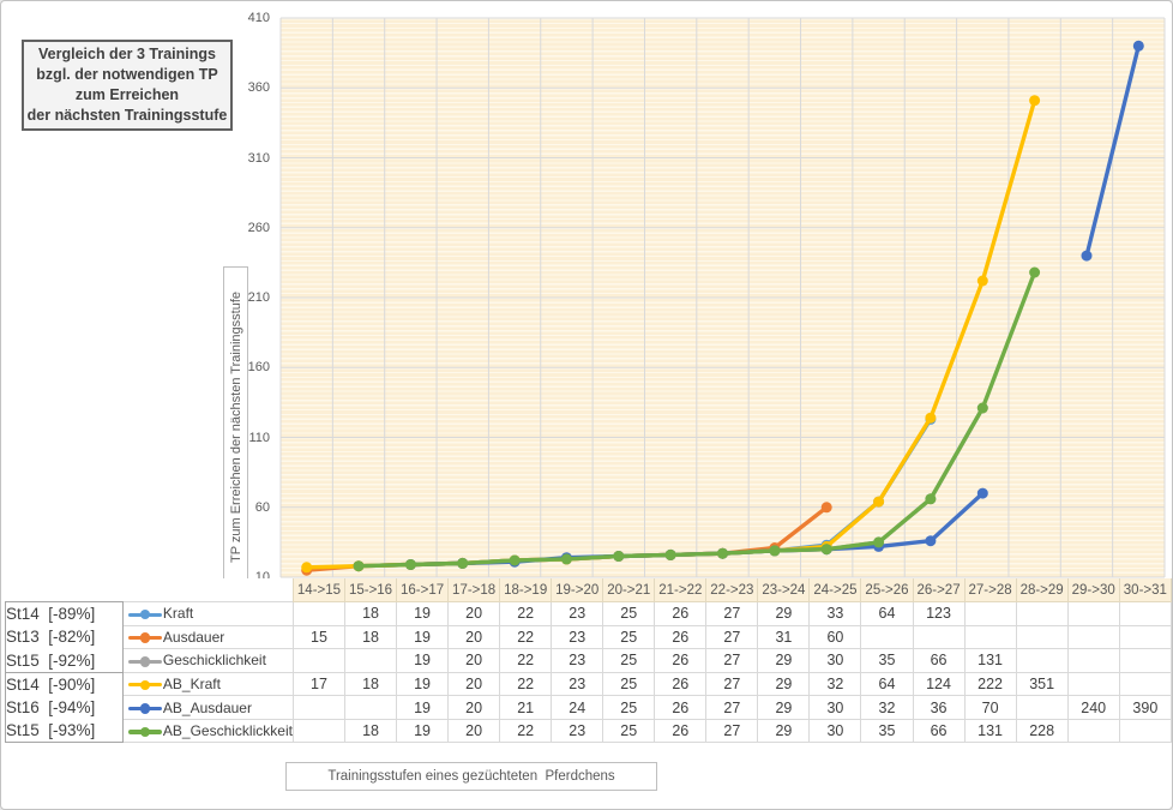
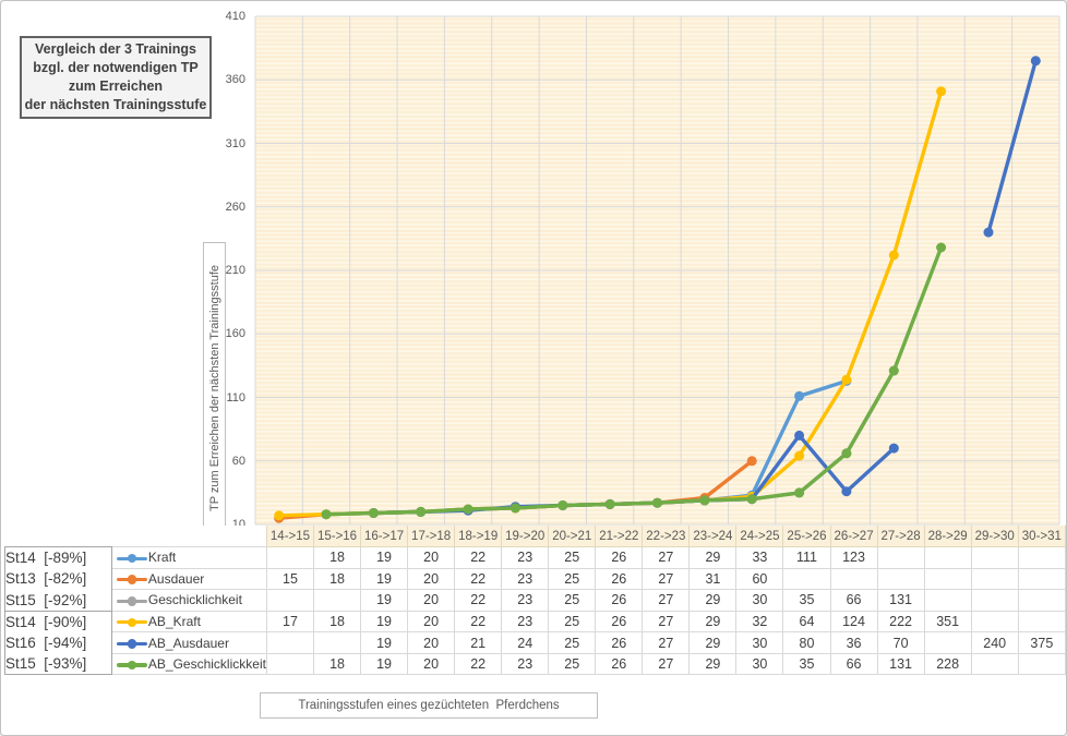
Kraft/25->26: 64 -> 111
AB_Ausdauer/25->26: 32 -> 80
AB_Ausdauer/30->31: 390 -> 375
